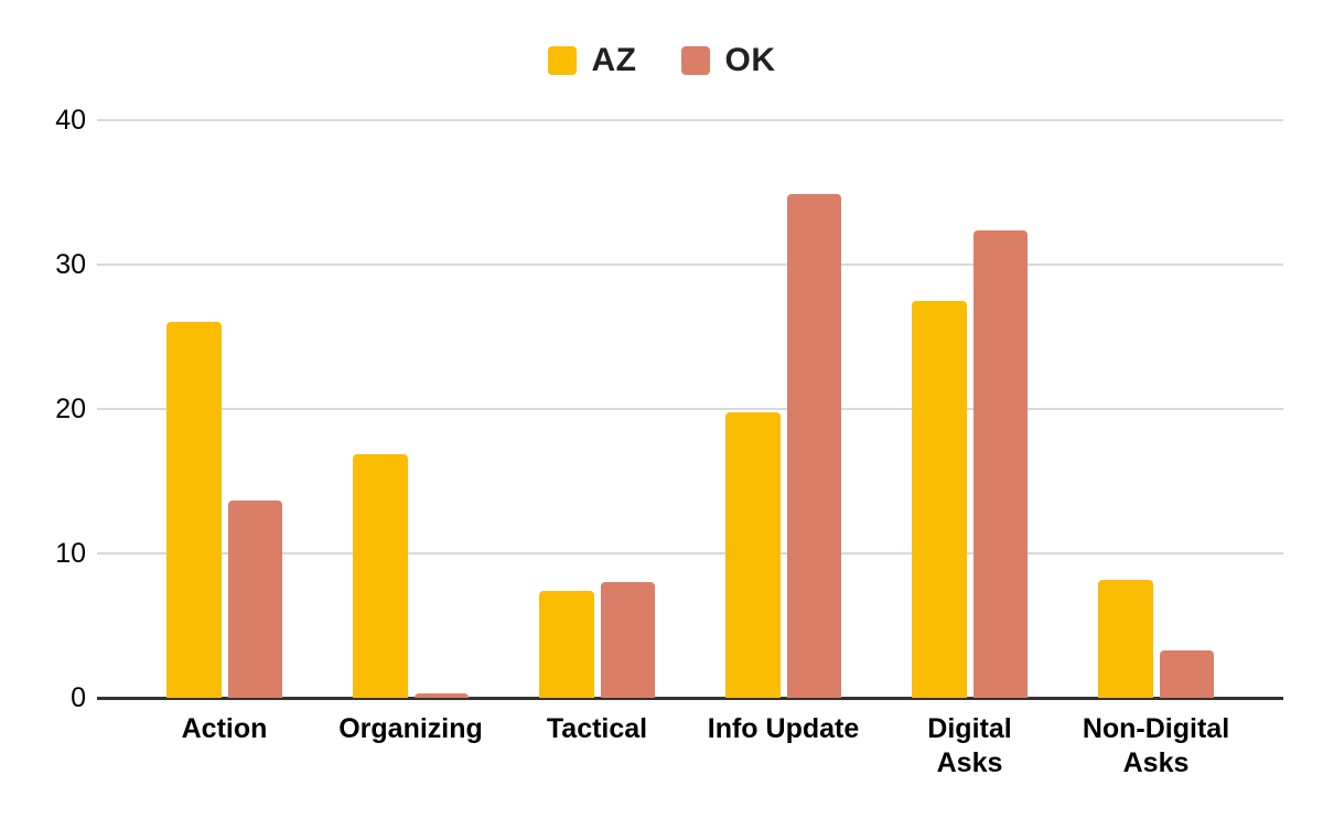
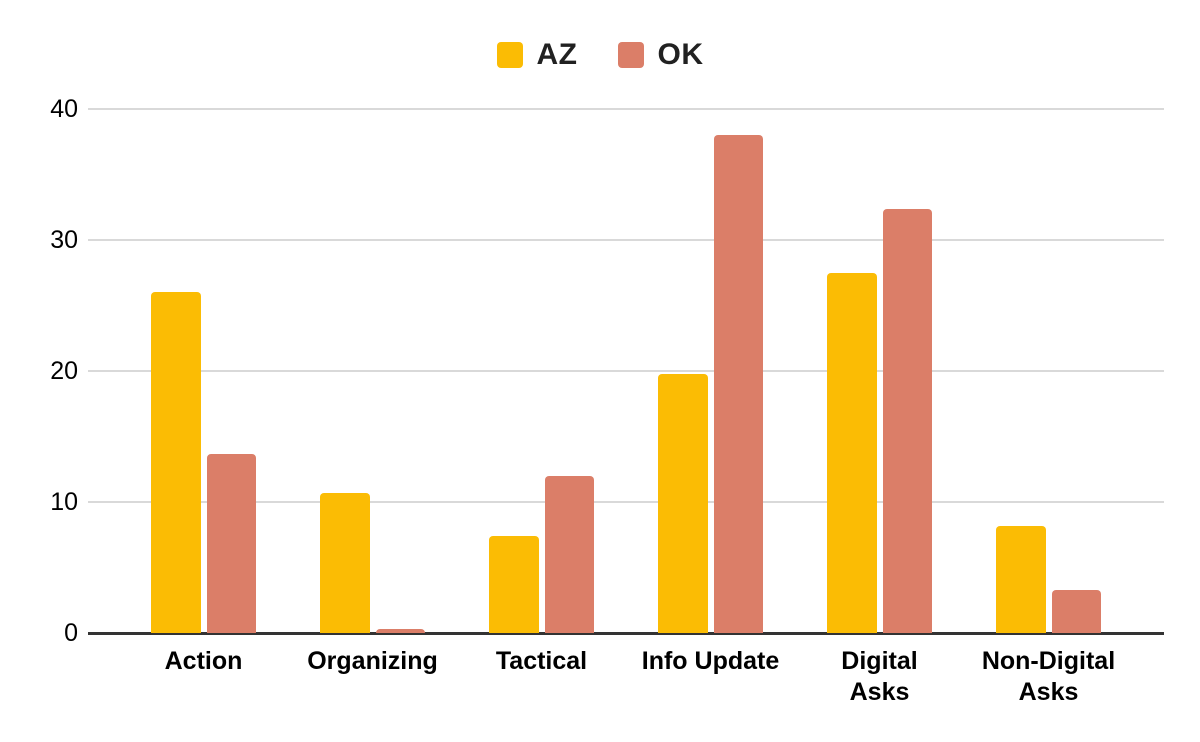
AZ/Organizing: 16.9 -> 10.7
OK/Tactical: 8.0 -> 12.0
OK/Info Update: 34.9 -> 38.0
